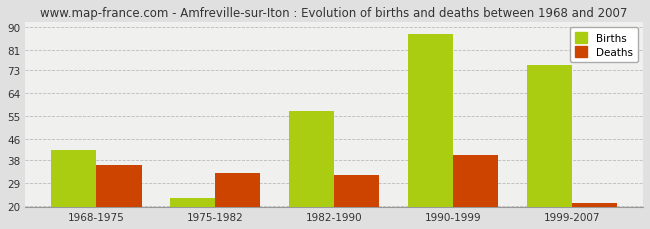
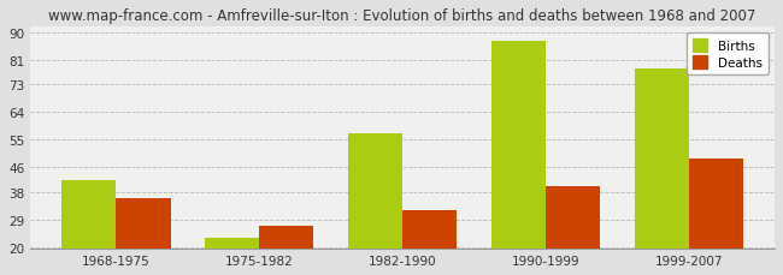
Deaths/1975-1982: 33 -> 27
Births/1999-2007: 75 -> 78
Deaths/1999-2007: 21 -> 49
